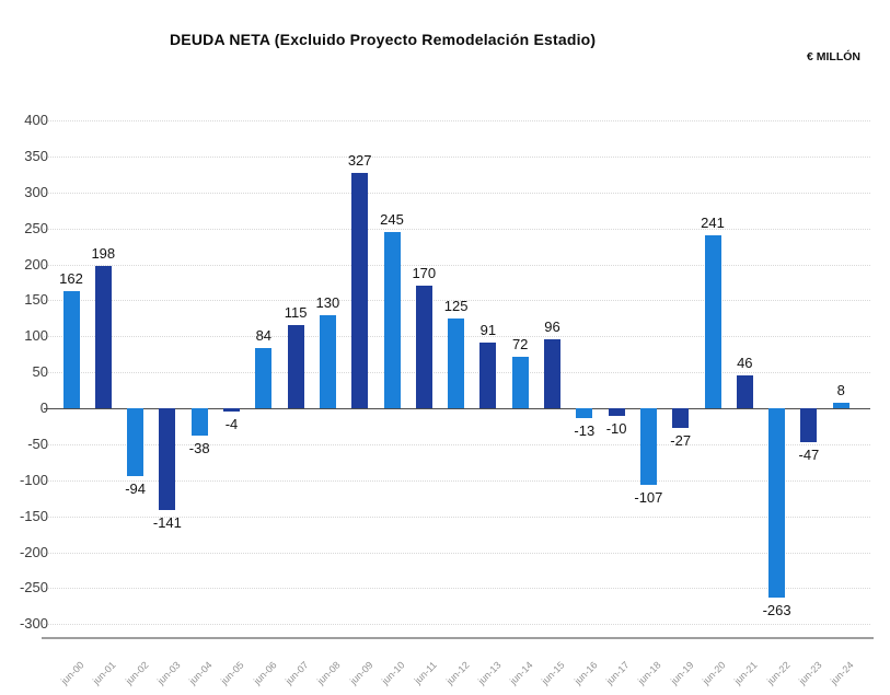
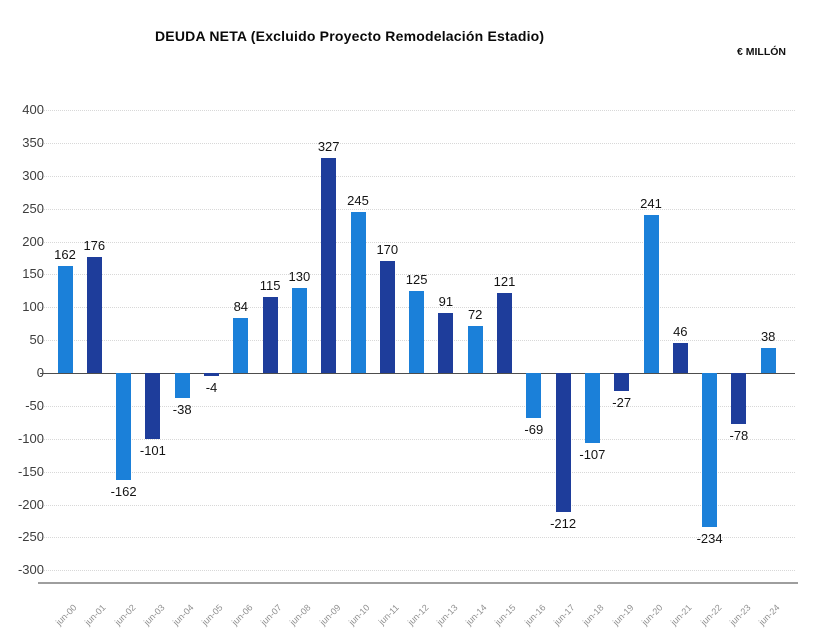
jun-01: 198 -> 176
jun-02: -94 -> -162
jun-03: -141 -> -101
jun-15: 96 -> 121
jun-16: -13 -> -69
jun-17: -10 -> -212
jun-22: -263 -> -234
jun-23: -47 -> -78
jun-24: 8 -> 38
